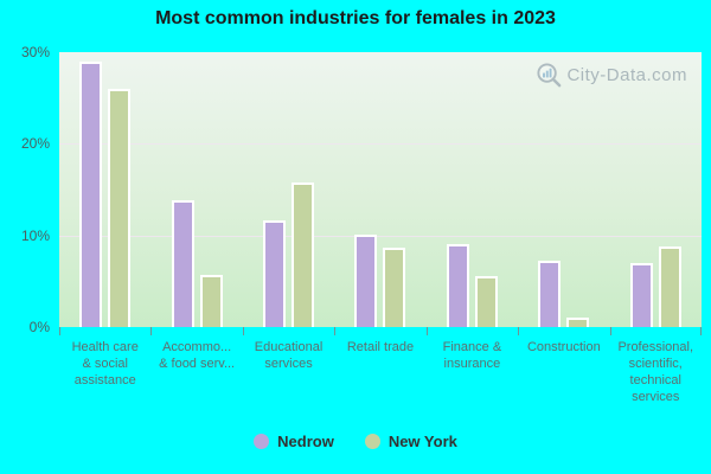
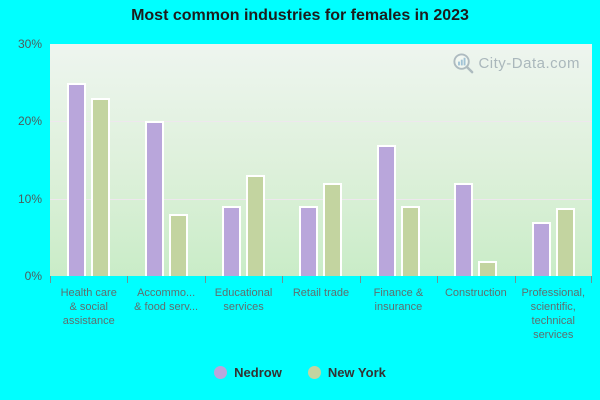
Nedrow/Health care & social assistance: 29% -> 25%
New York/Health care & social assistance: 26% -> 23%
Nedrow/Accommo... & food serv...: 14% -> 20%
New York/Accommo... & food serv...: 6% -> 8%
Nedrow/Educational services: 12% -> 9%
New York/Educational services: 16% -> 13%
Nedrow/Retail trade: 10% -> 9%
New York/Retail trade: 9% -> 12%
Nedrow/Finance & insurance: 9% -> 17%
New York/Finance & insurance: 6% -> 9%
Nedrow/Construction: 7% -> 12%
New York/Construction: 1% -> 2%
